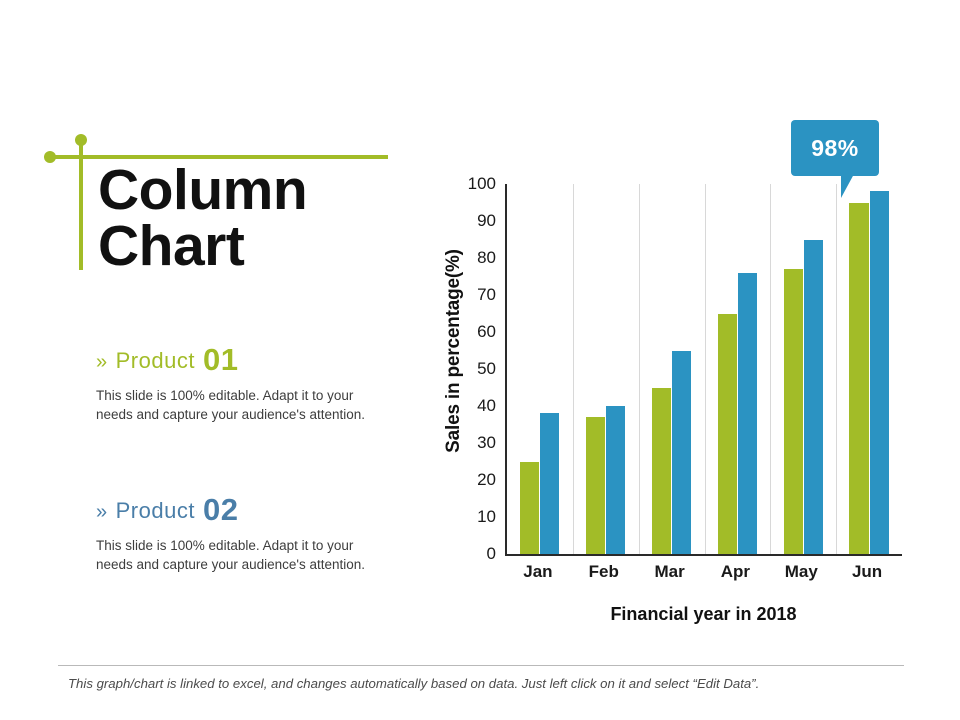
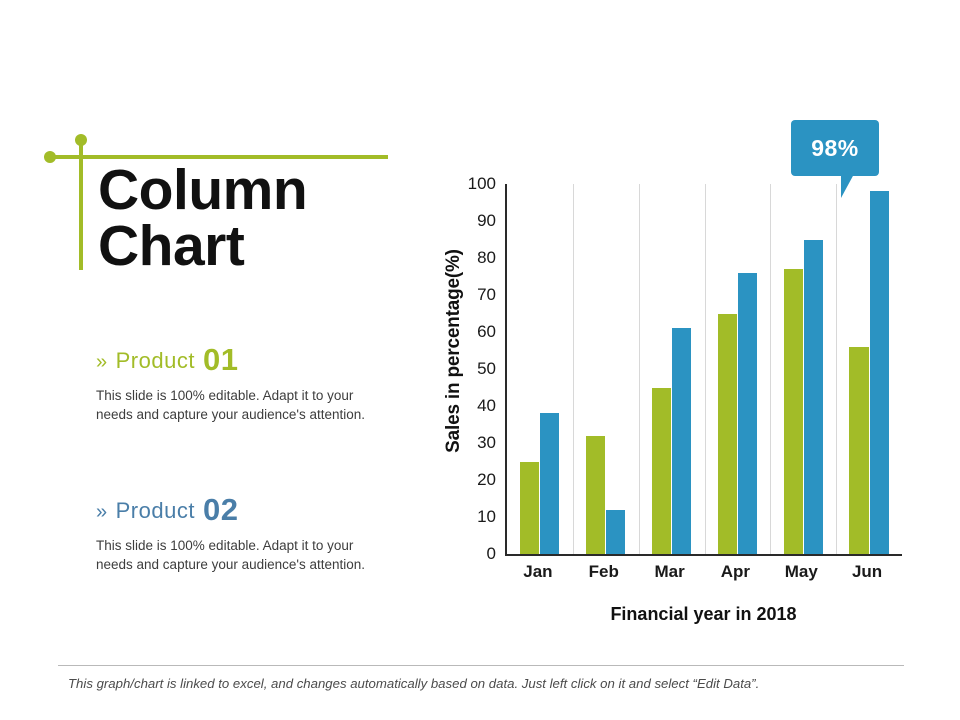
Product 01/Feb: 37 -> 32
Product 02/Feb: 40 -> 12
Product 02/Mar: 55 -> 61
Product 01/Jun: 95 -> 56
